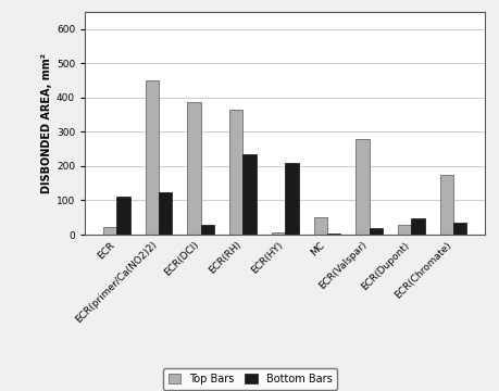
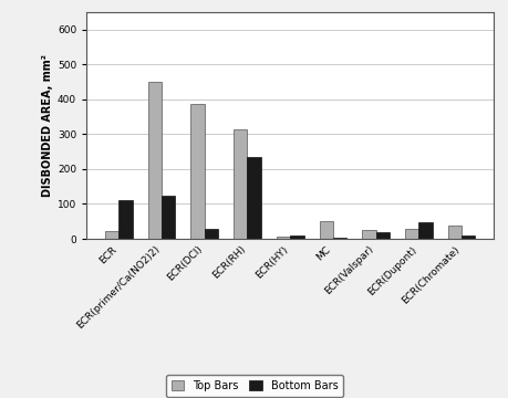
Top Bars/ECR(RH): 365 -> 315
Bottom Bars/ECR(HY): 210 -> 8
Top Bars/ECR(Valspar): 280 -> 25
Top Bars/ECR(Chromate): 175 -> 38
Bottom Bars/ECR(Chromate): 35 -> 10
